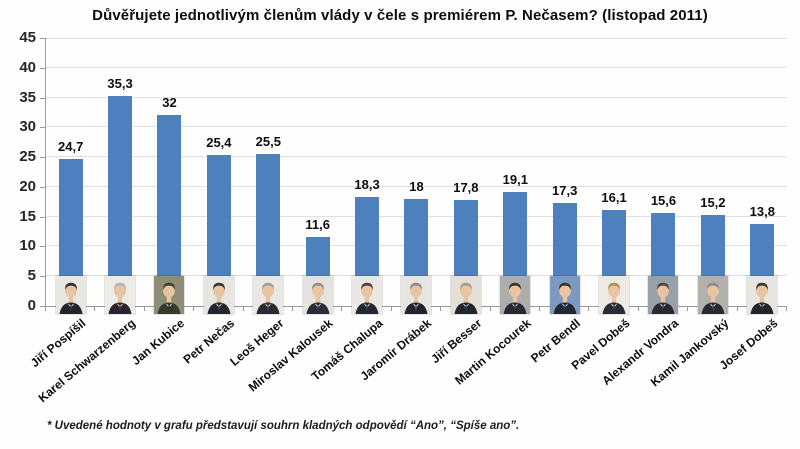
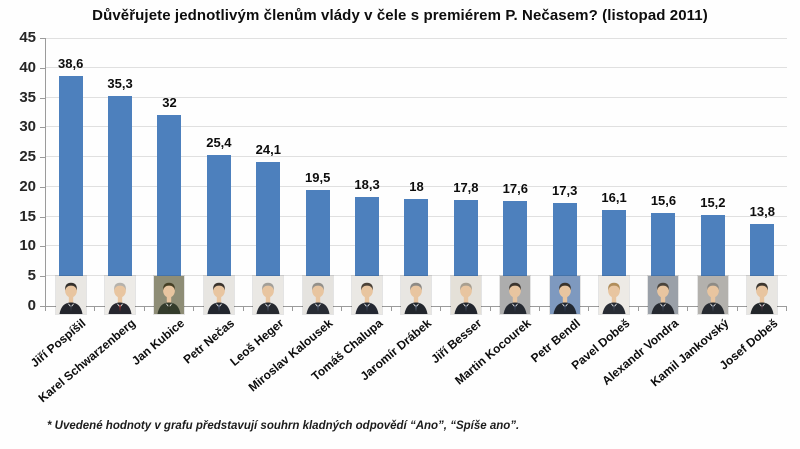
Jiří Pospíšil: 24,7 -> 38,6
Leoš Heger: 25,5 -> 24,1
Miroslav Kalousek: 11,6 -> 19,5
Martin Kocourek: 19,1 -> 17,6
